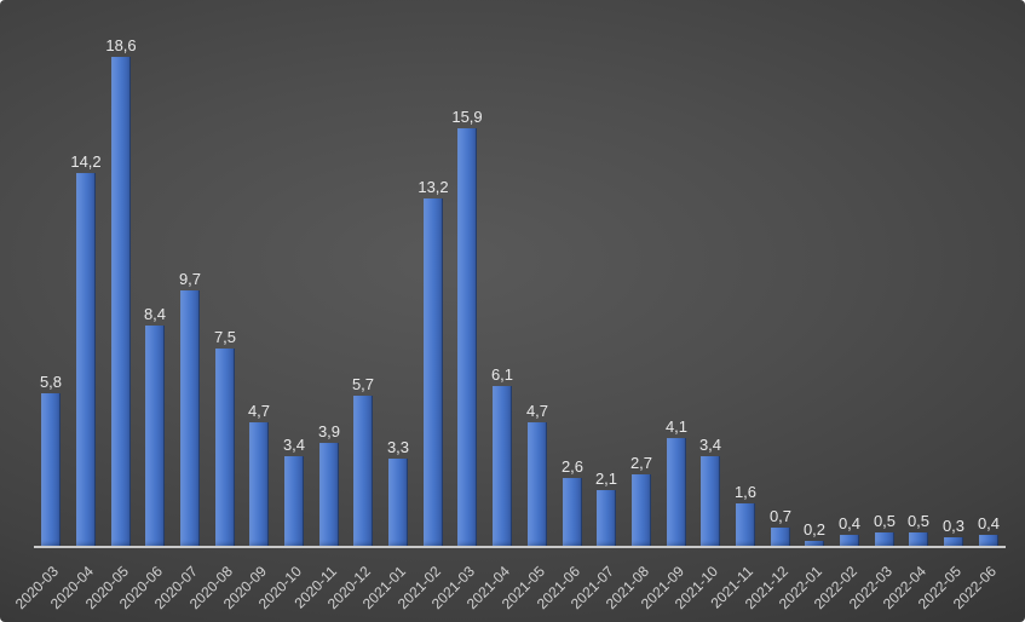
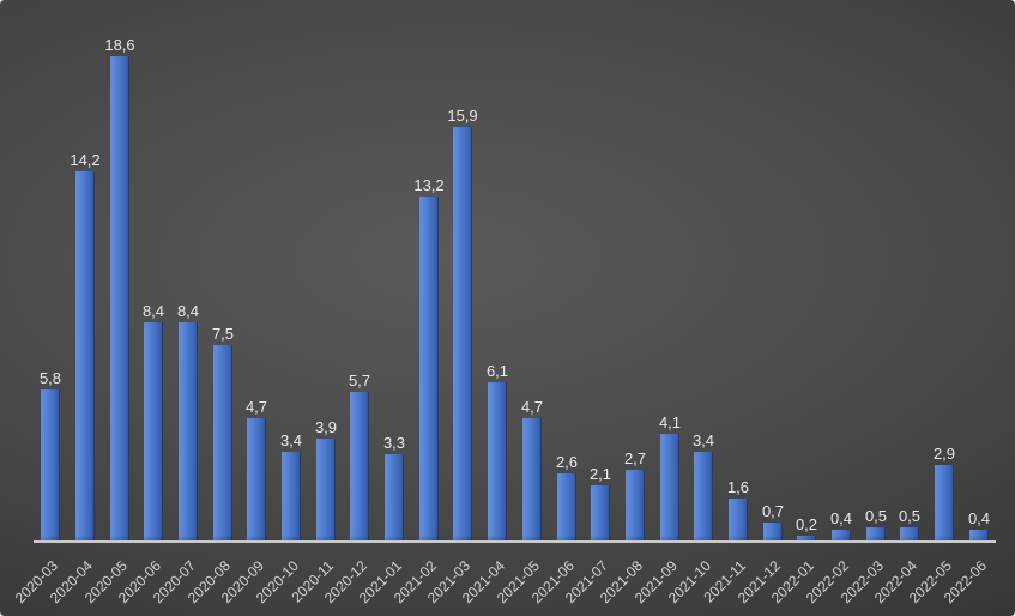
2020-07: 9,7 -> 8,4
2022-05: 0,3 -> 2,9
